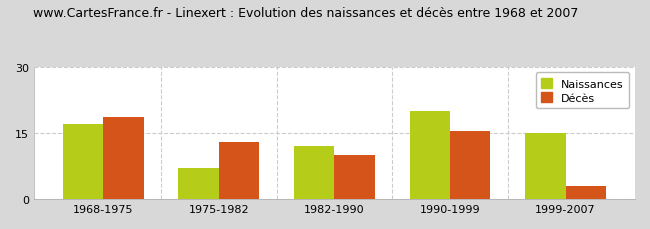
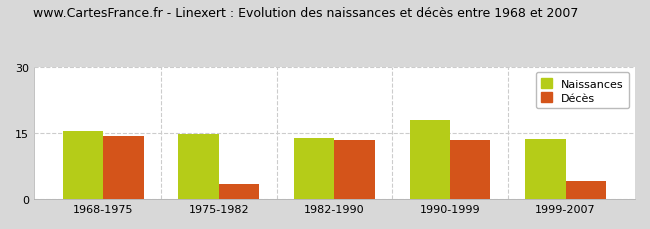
Naissances/1968-1975: 17.0 -> 15.5
Décès/1968-1975: 18.5 -> 14.3
Naissances/1975-1982: 7.0 -> 14.8
Décès/1975-1982: 13.0 -> 3.5
Naissances/1982-1990: 12.0 -> 13.9
Décès/1982-1990: 10.0 -> 13.5
Naissances/1990-1999: 20.0 -> 18.0
Décès/1990-1999: 15.5 -> 13.4
Naissances/1999-2007: 15.0 -> 13.7
Décès/1999-2007: 3.0 -> 4.2
